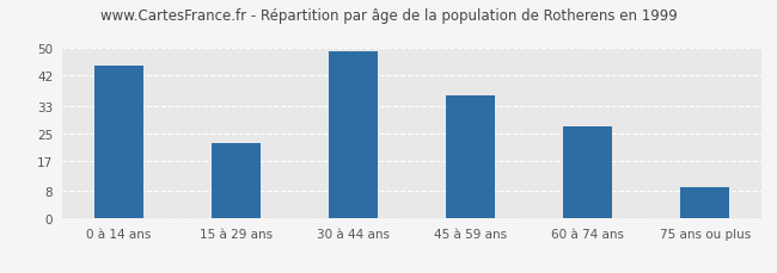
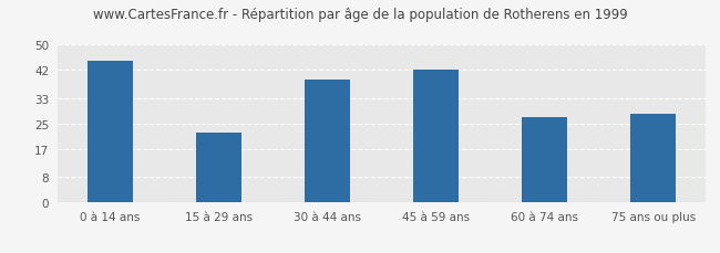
30 à 44 ans: 49 -> 39
45 à 59 ans: 36 -> 42
75 ans ou plus: 9 -> 28
